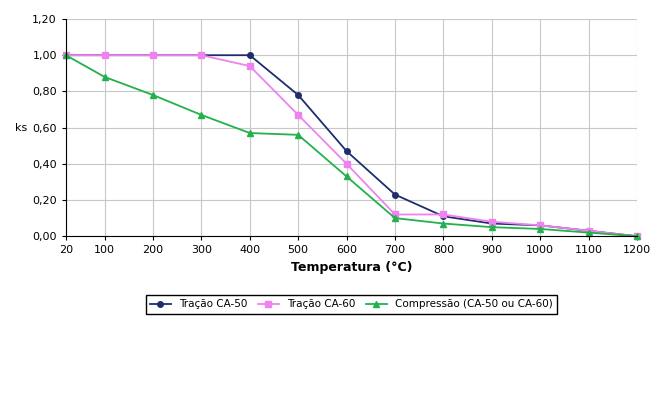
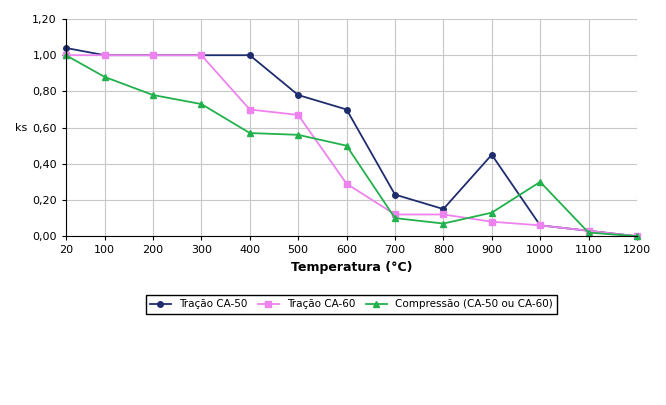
Tração CA-50/20: 1,00 -> 1,04
Compressão (CA-50 ou CA-60)/300: 0,67 -> 0,73
Tração CA-60/400: 0,94 -> 0,70
Tração CA-50/600: 0,47 -> 0,70
Tração CA-60/600: 0,40 -> 0,29
Compressão (CA-50 ou CA-60)/600: 0,33 -> 0,50
Tração CA-50/800: 0,11 -> 0,15
Tração CA-50/900: 0,07 -> 0,45
Compressão (CA-50 ou CA-60)/900: 0,05 -> 0,13
Compressão (CA-50 ou CA-60)/1000: 0,04 -> 0,30
